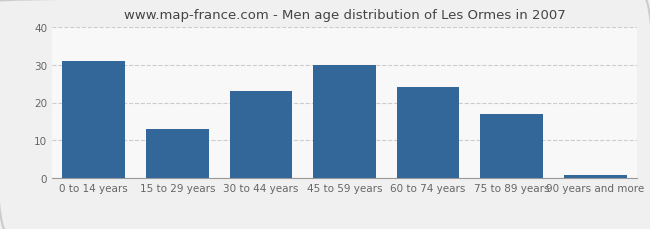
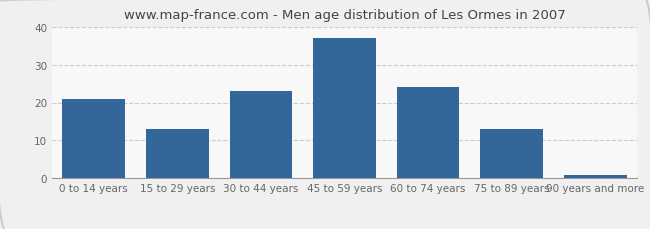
0 to 14 years: 31 -> 21
45 to 59 years: 30 -> 37
75 to 89 years: 17 -> 13
